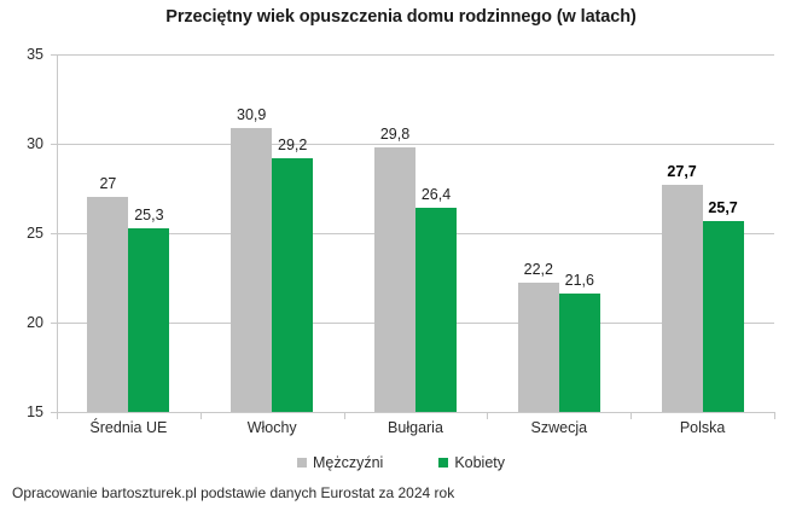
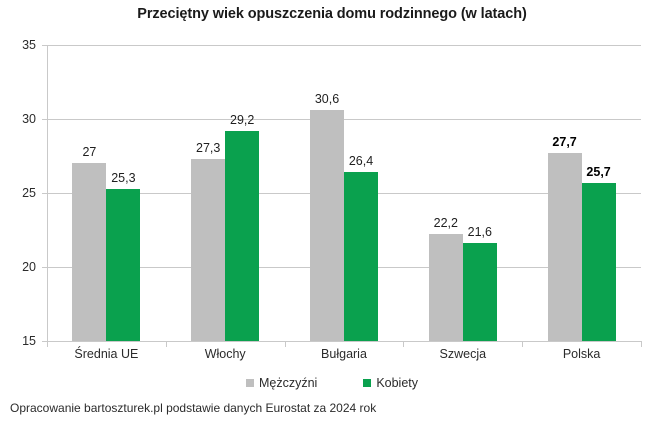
Mężczyźni/Włochy: 30,9 -> 27,3
Mężczyźni/Bułgaria: 29,8 -> 30,6
